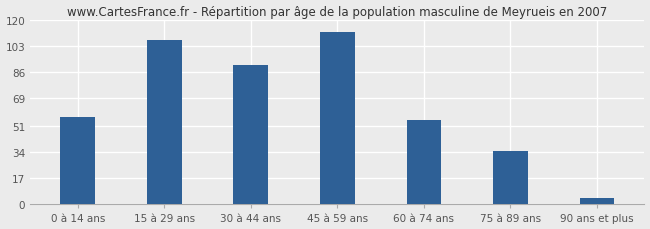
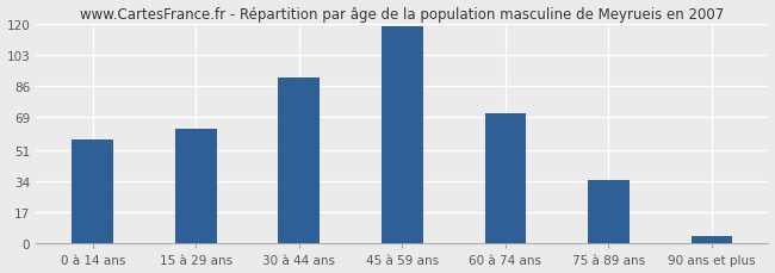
15 à 29 ans: 107 -> 63
45 à 59 ans: 112 -> 119
60 à 74 ans: 55 -> 71
